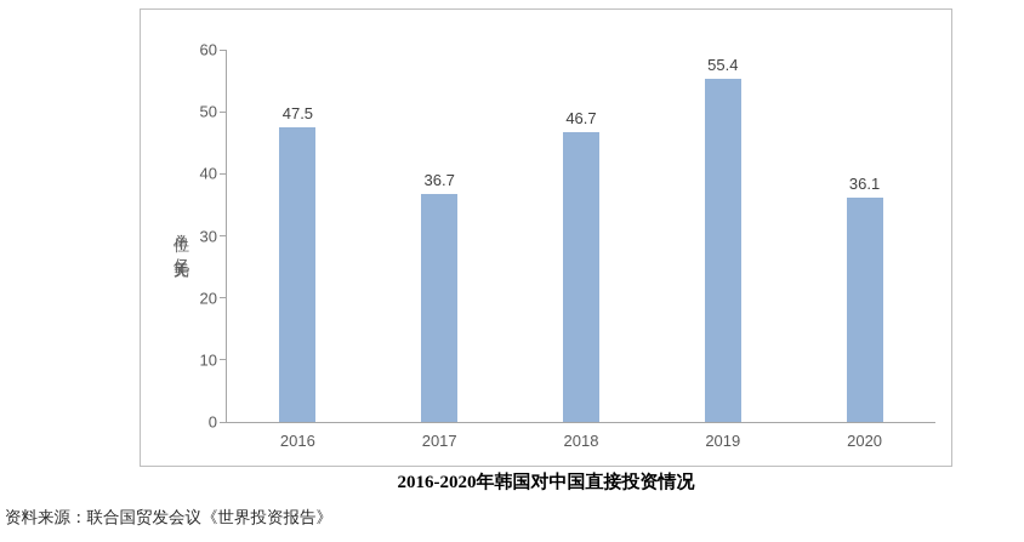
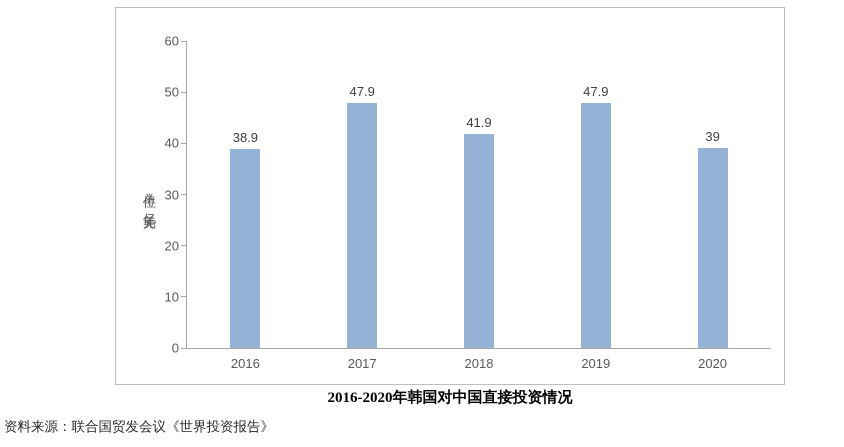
2016: 47.5 -> 38.9
2017: 36.7 -> 47.9
2018: 46.7 -> 41.9
2019: 55.4 -> 47.9
2020: 36.1 -> 39
